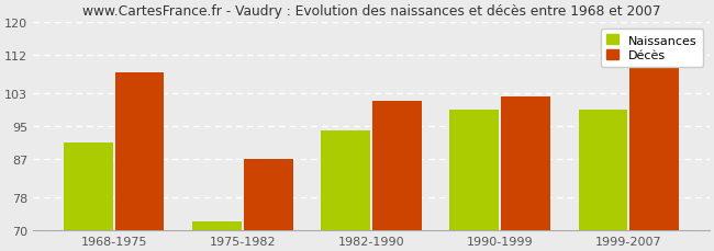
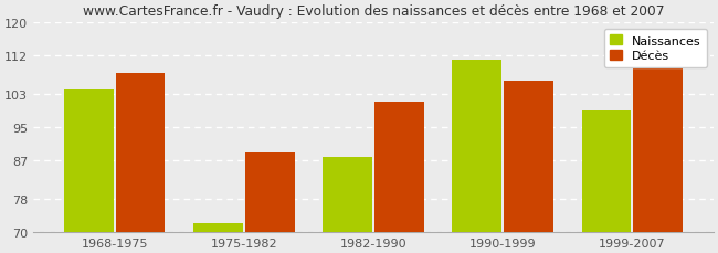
Naissances/1968-1975: 91 -> 104
Décès/1975-1982: 87 -> 89
Naissances/1982-1990: 94 -> 88
Naissances/1990-1999: 99 -> 111
Décès/1990-1999: 102 -> 106
